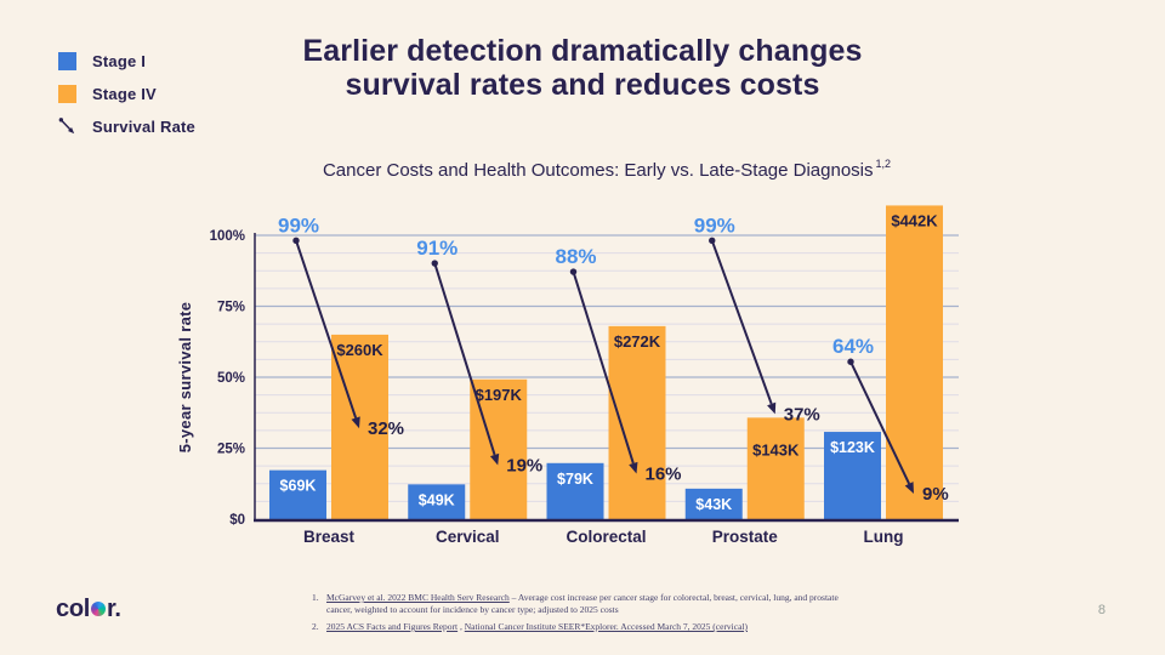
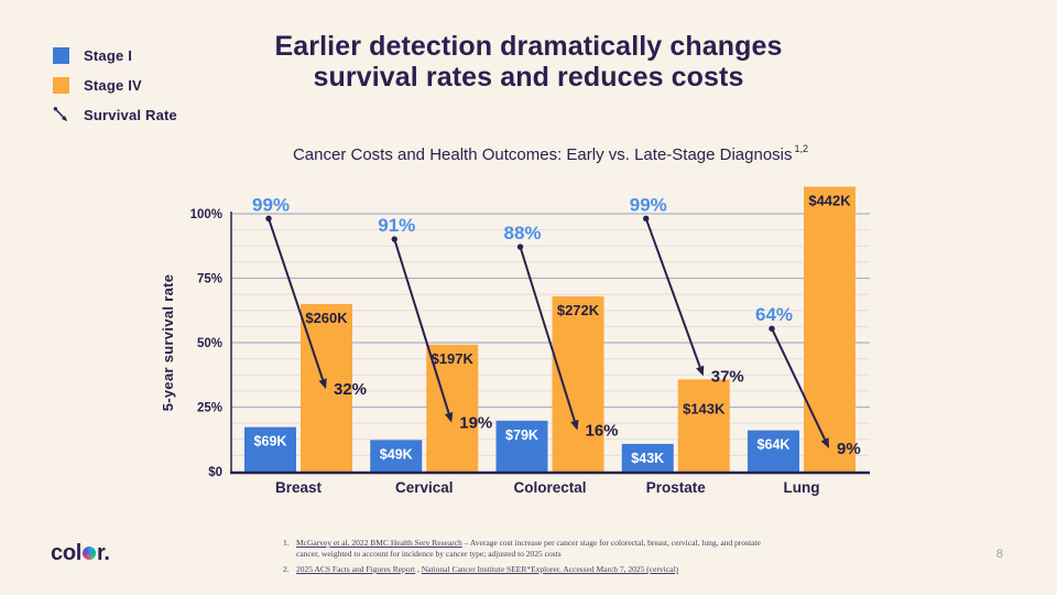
Stage I/Lung: $123K -> $64K
